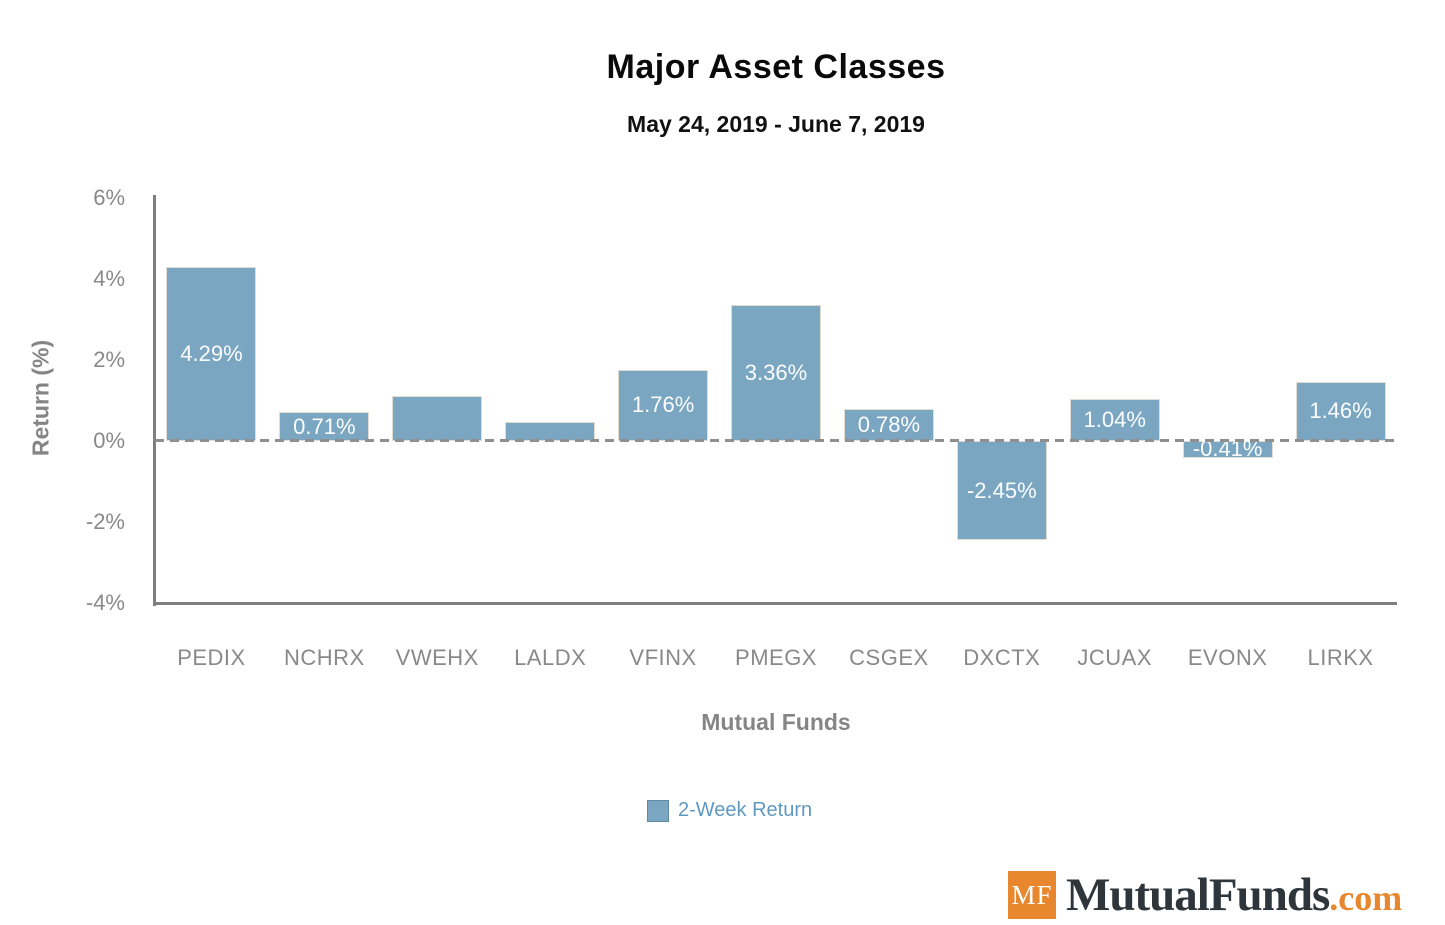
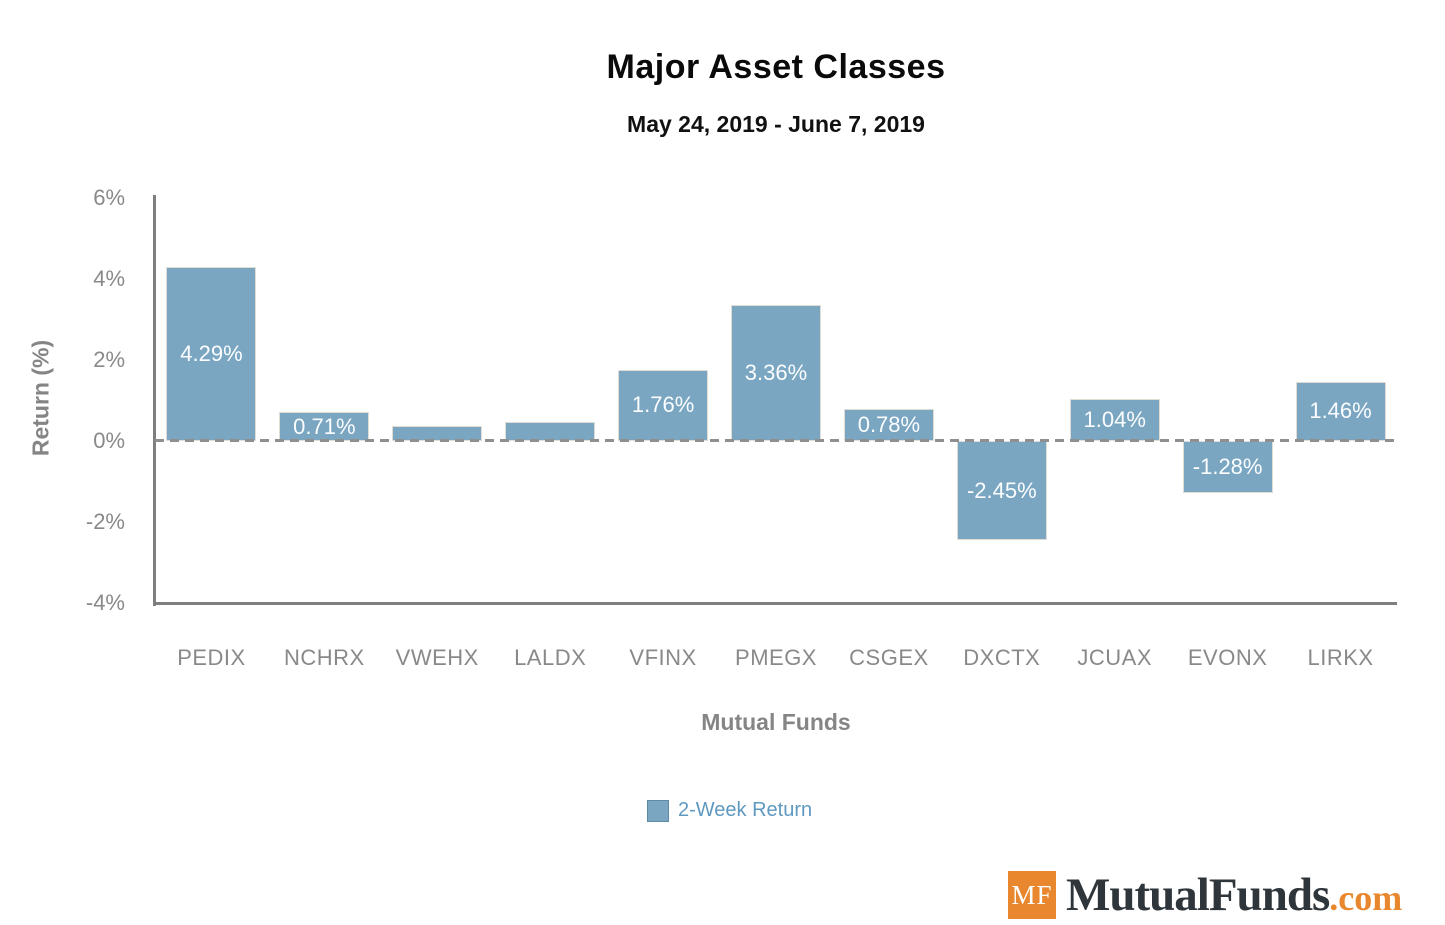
VWEHX: 1.1% -> 0.4%
EVONX: -0.41% -> -1.28%
